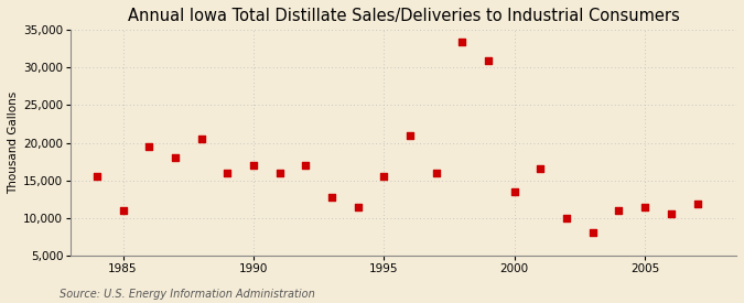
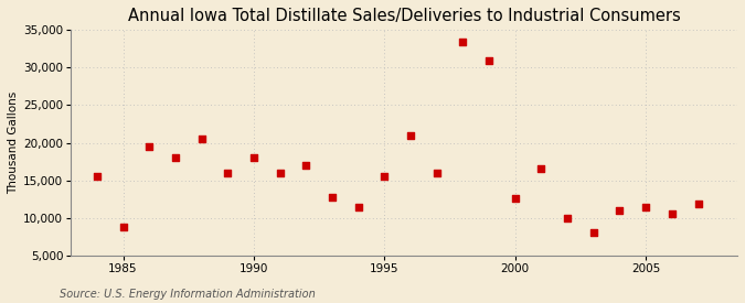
1985: 11,000 -> 8,800
1990: 17,000 -> 18,000
2000: 13,500 -> 12,600
